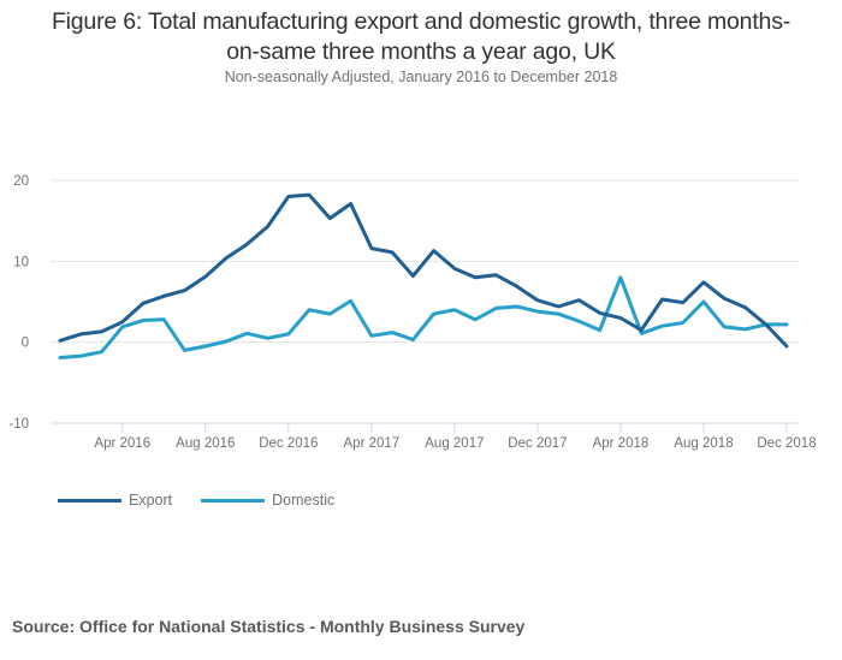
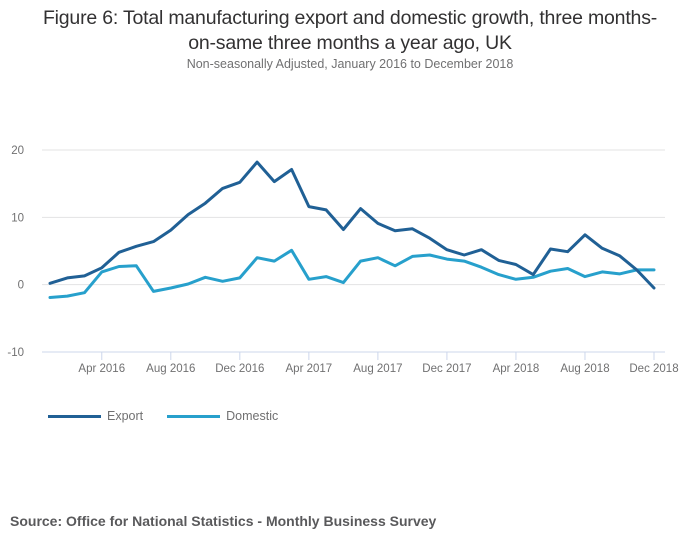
Export/Dec 2016: 18 -> 15
Domestic/Apr 2018: 8 -> 1
Domestic/Aug 2018: 5 -> 1
